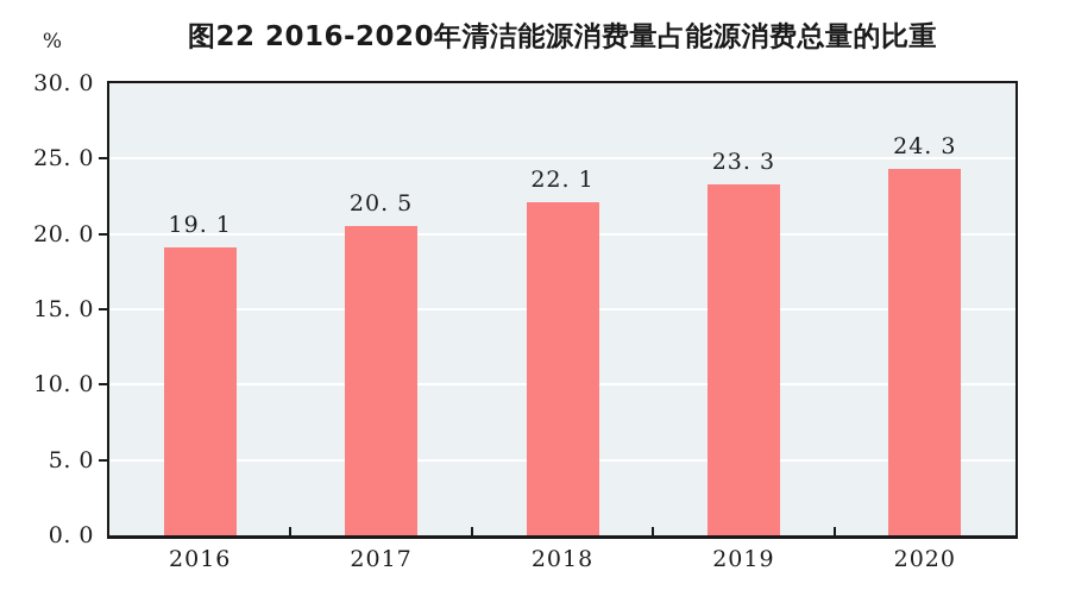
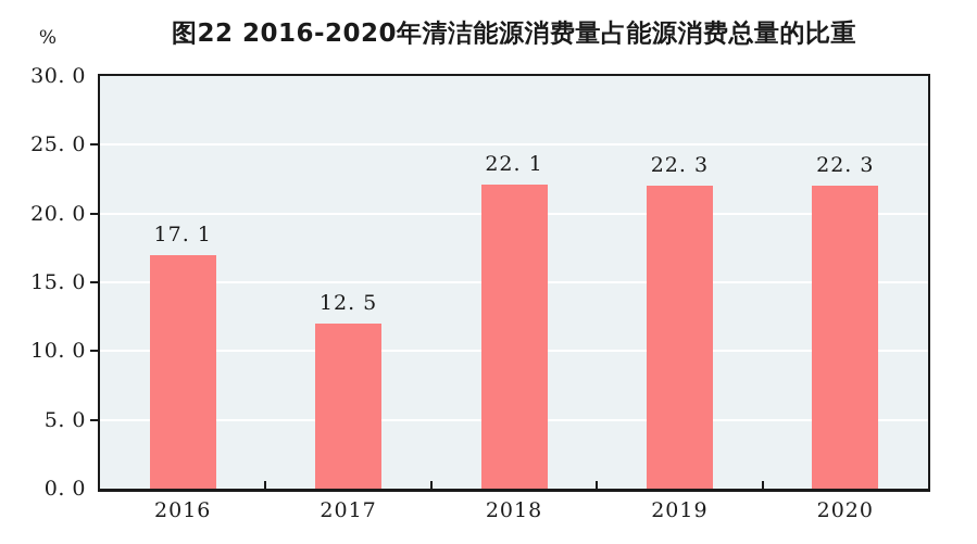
2016: 19 -> 17
2017: 20 -> 12
2019: 23 -> 22
2020: 24 -> 22
